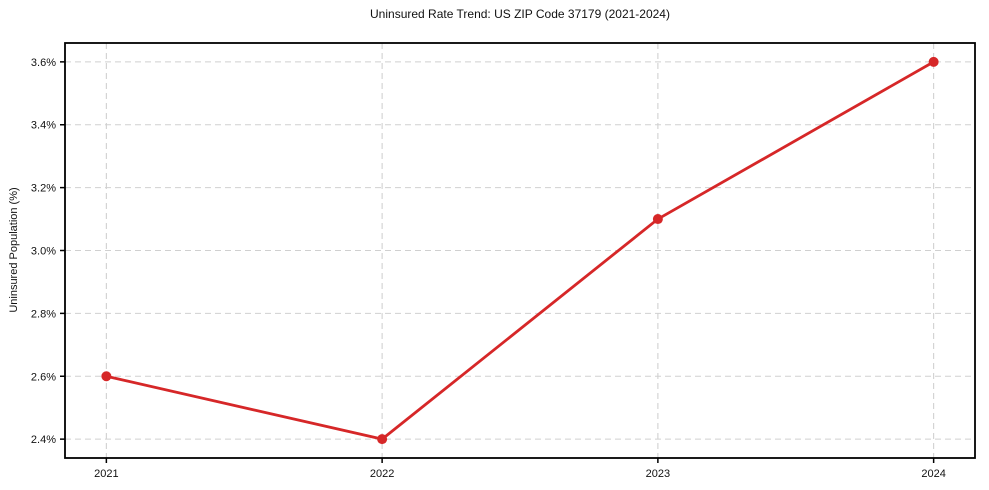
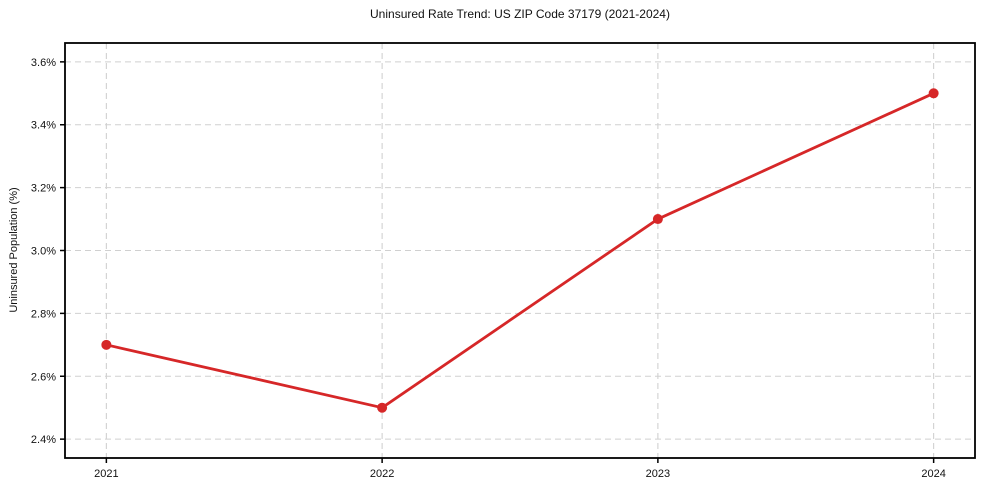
2021: 2.6% -> 2.7%
2022: 2.4% -> 2.5%
2024: 3.6% -> 3.5%
